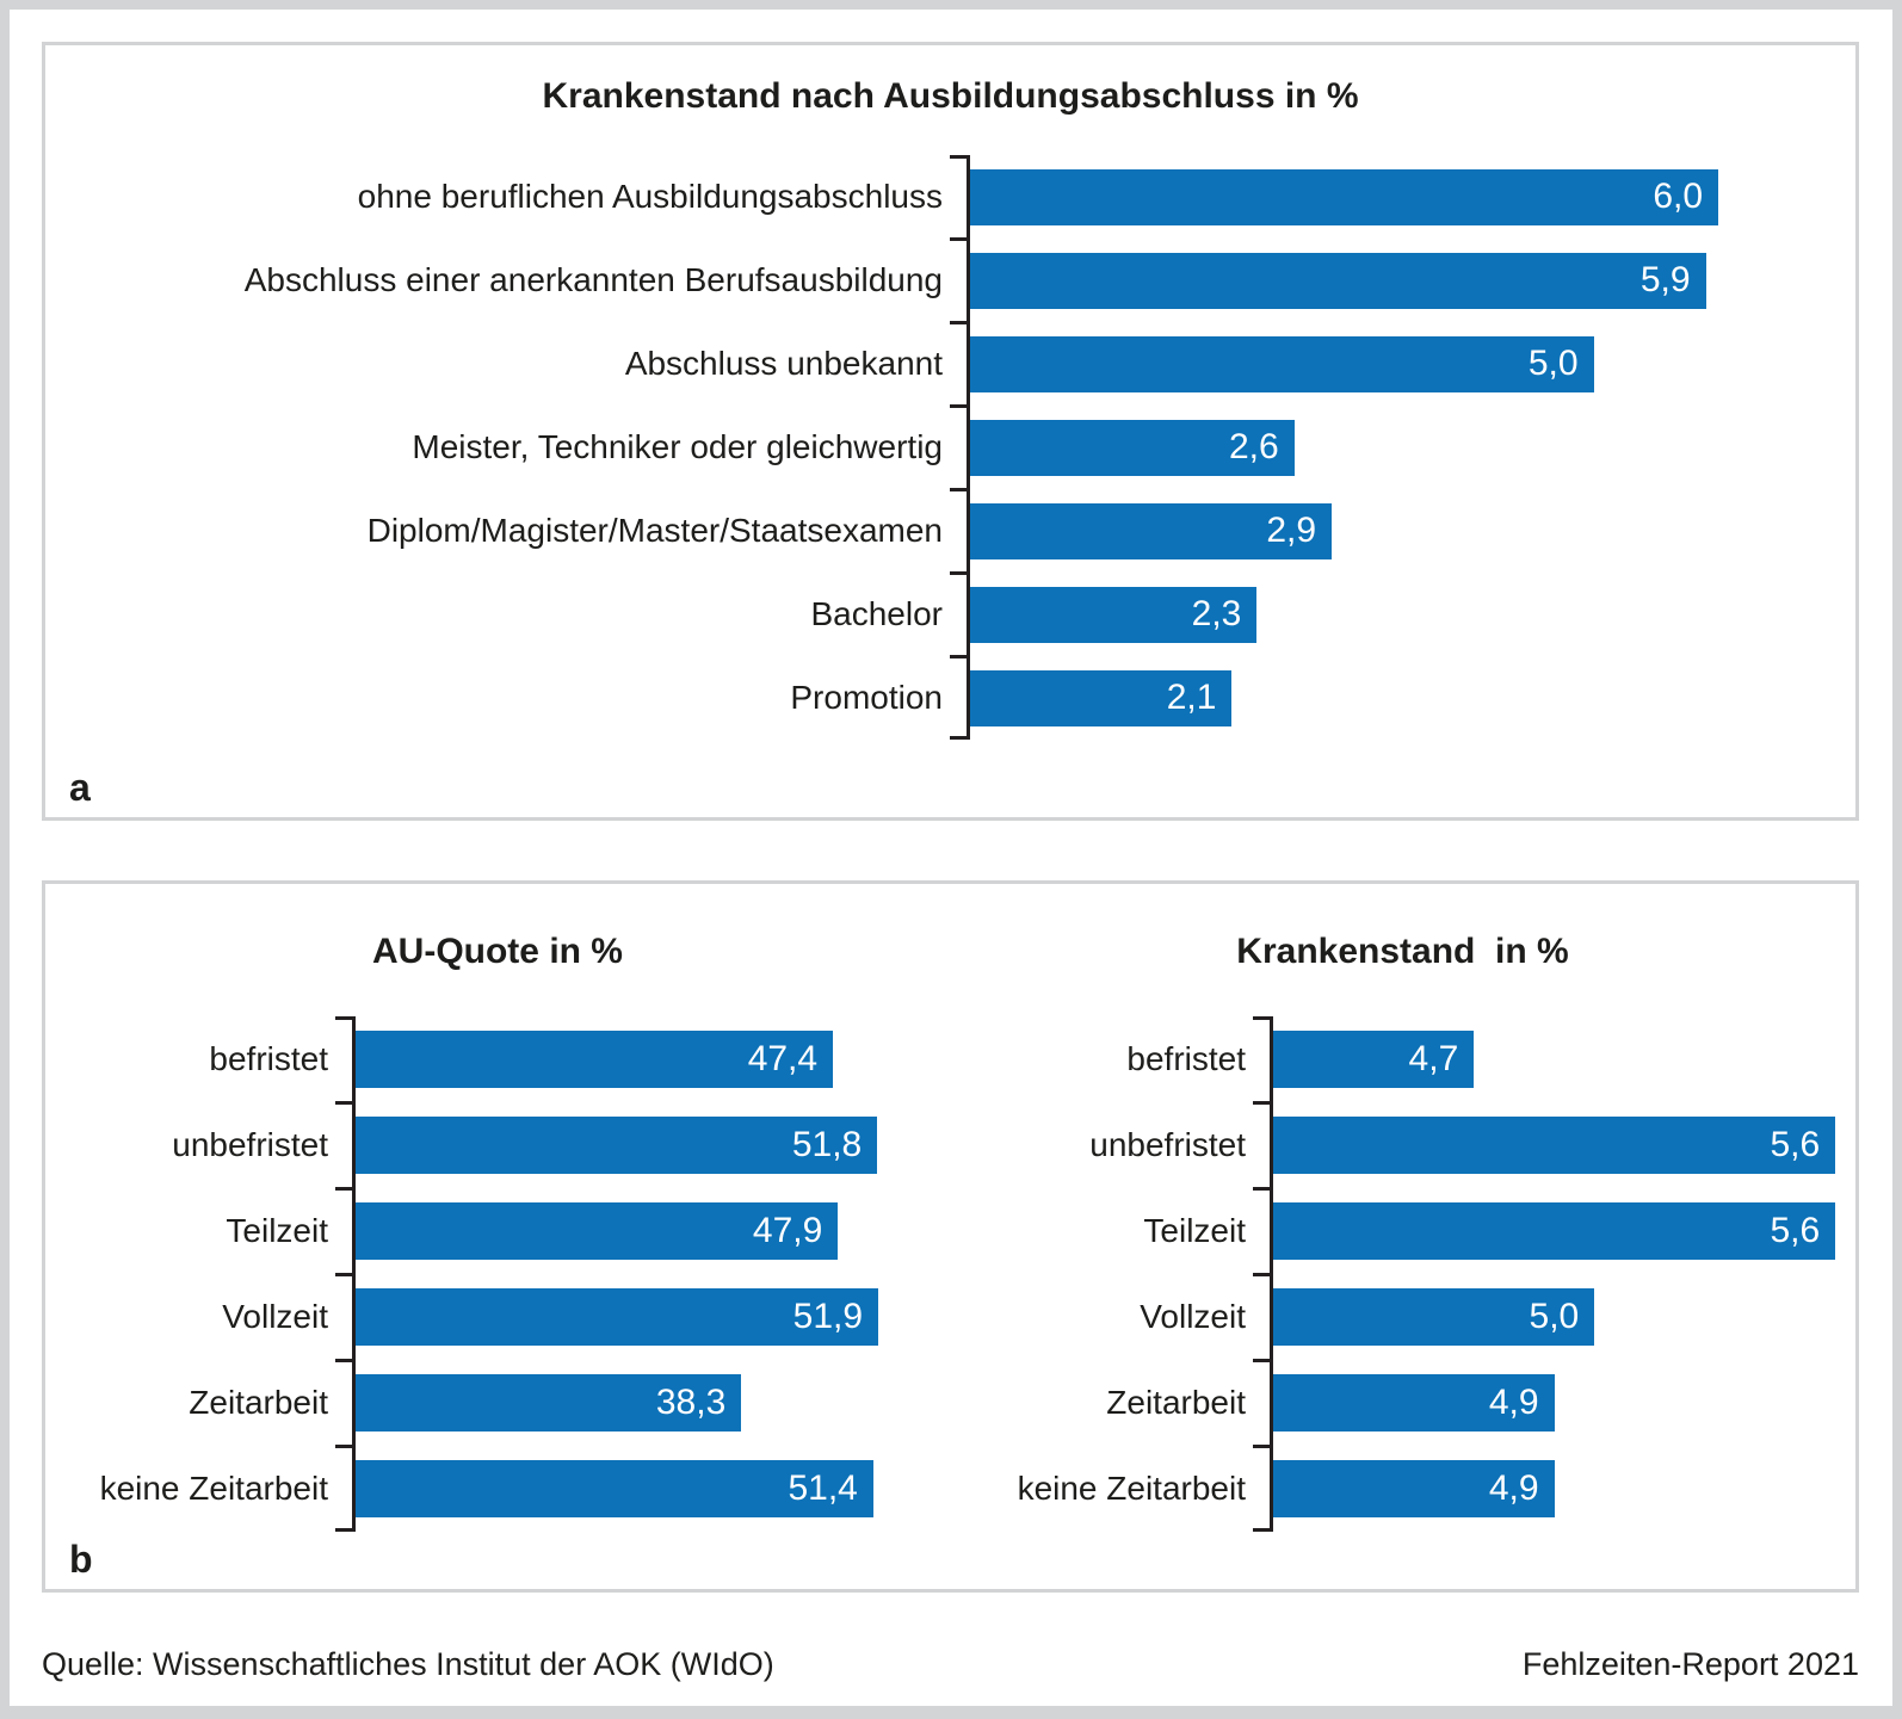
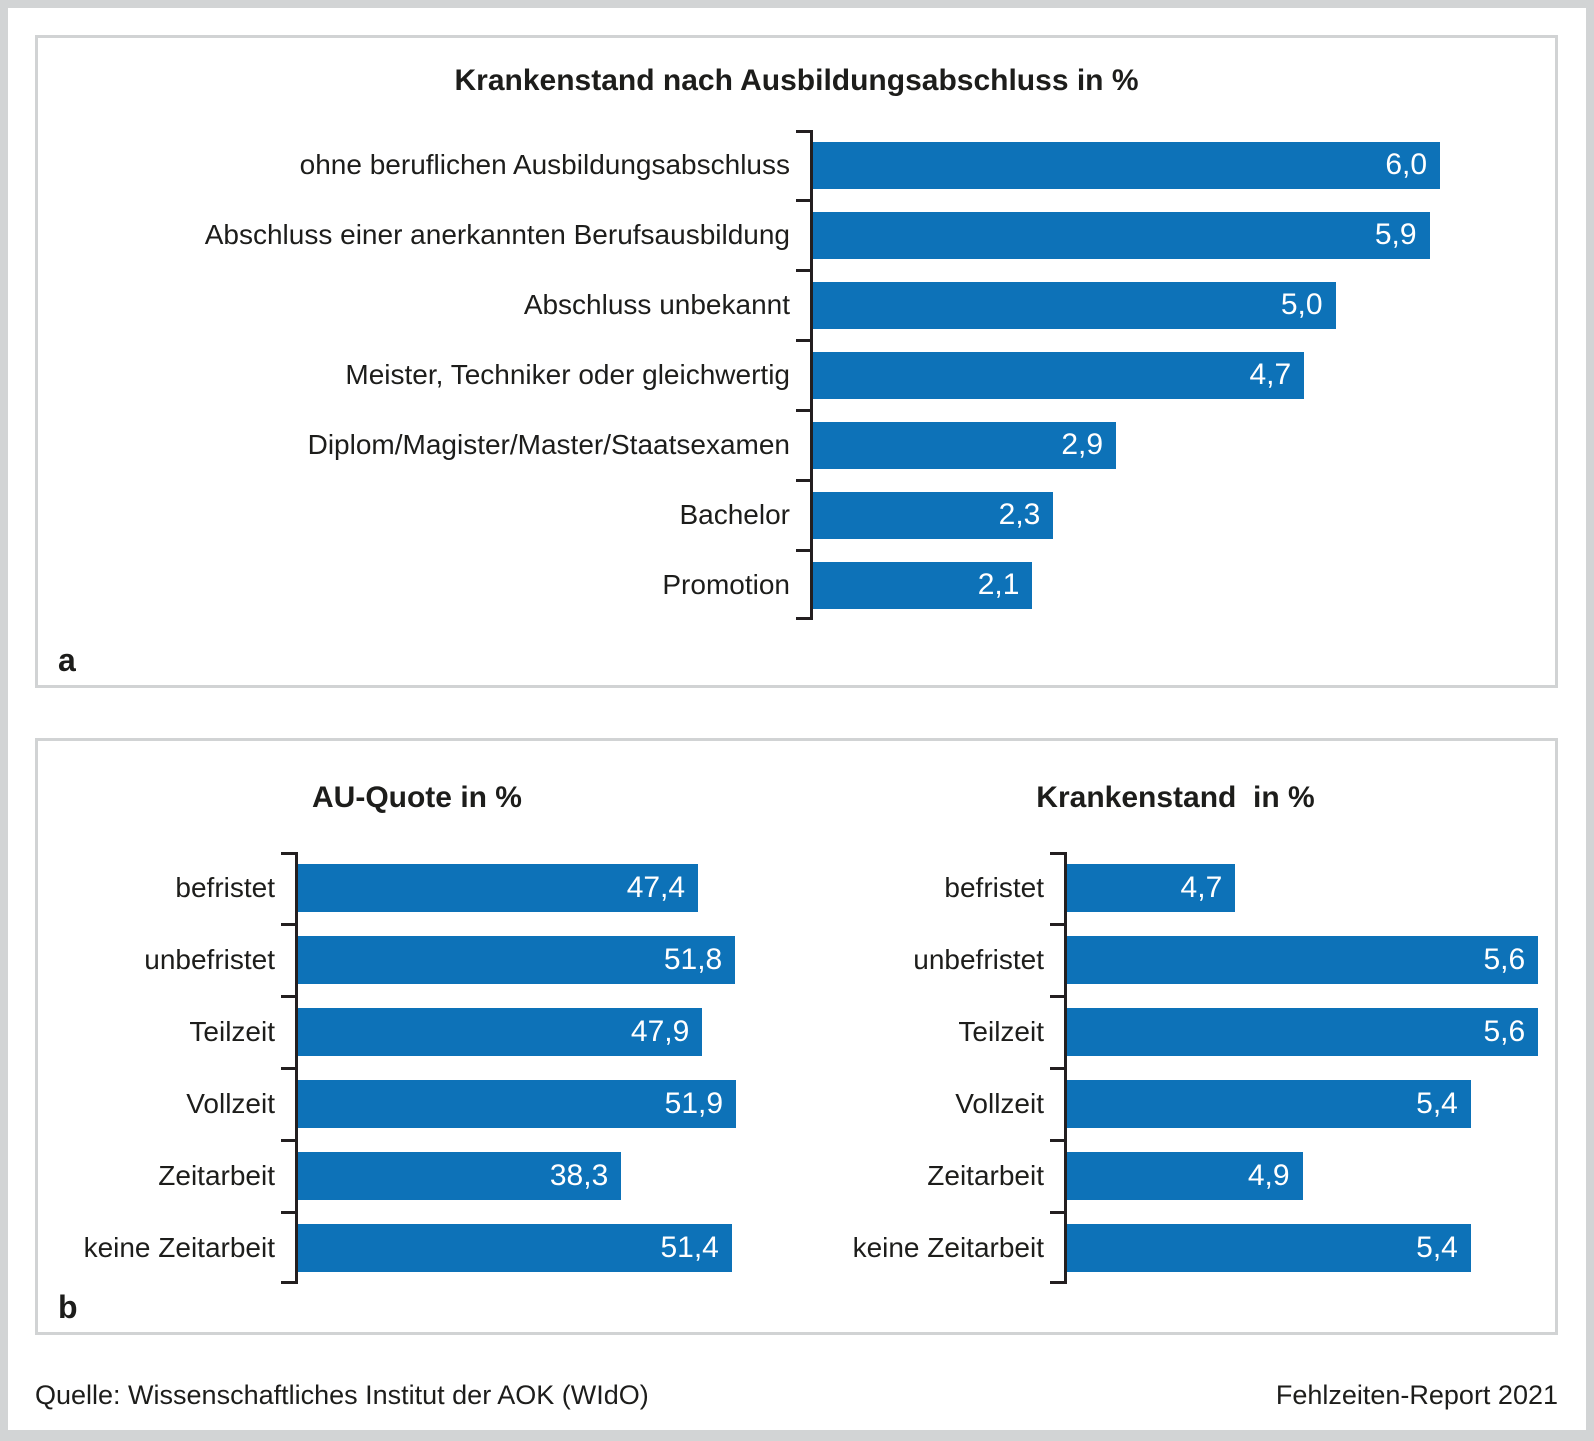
Krankenstand nach Ausbildungsabschluss in %/Meister, Techniker oder gleichwertig: 2,6 -> 4,7
Krankenstand in %/Vollzeit: 5,0 -> 5,4
Krankenstand in %/keine Zeitarbeit: 4,9 -> 5,4
